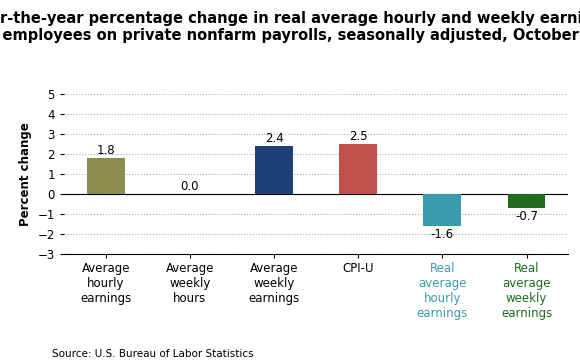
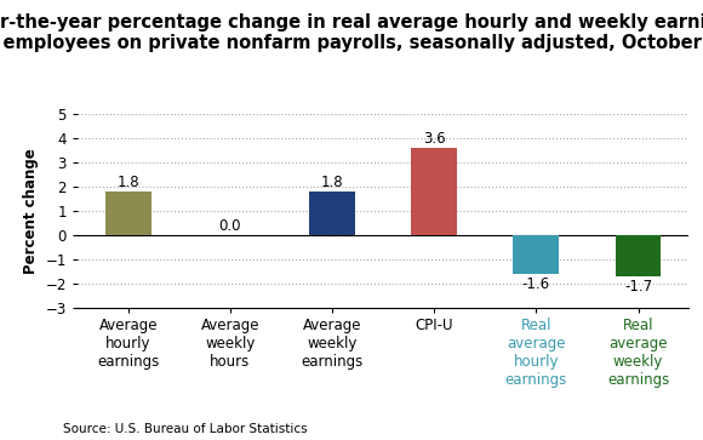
Average weekly earnings: 2.4 -> 1.8
CPI-U: 2.5 -> 3.6
Real average weekly earnings: -0.7 -> -1.7
